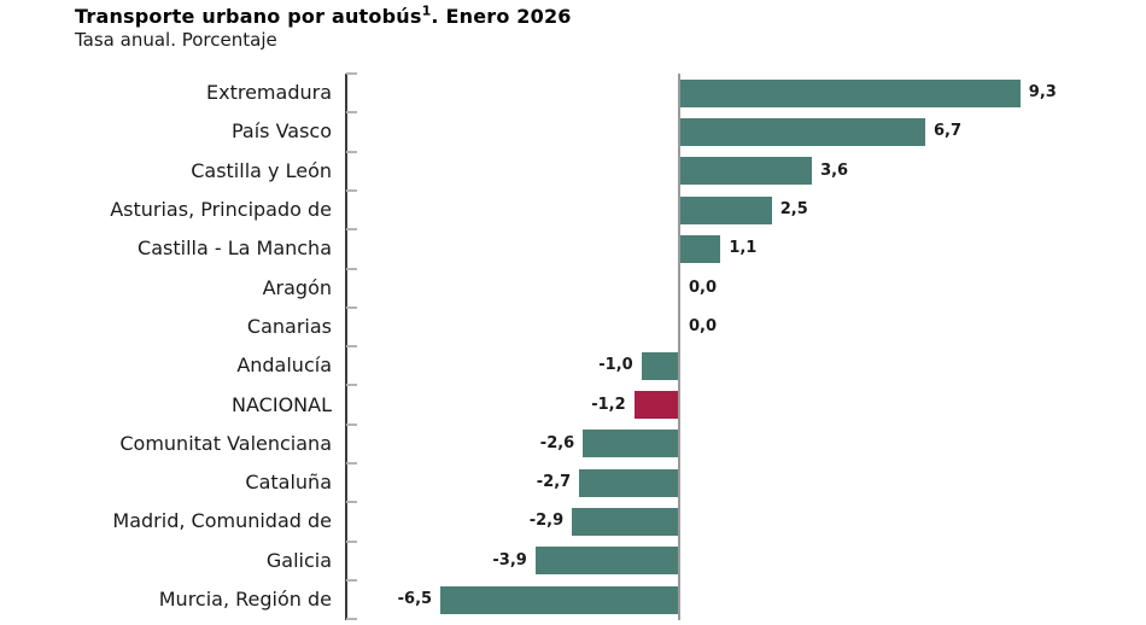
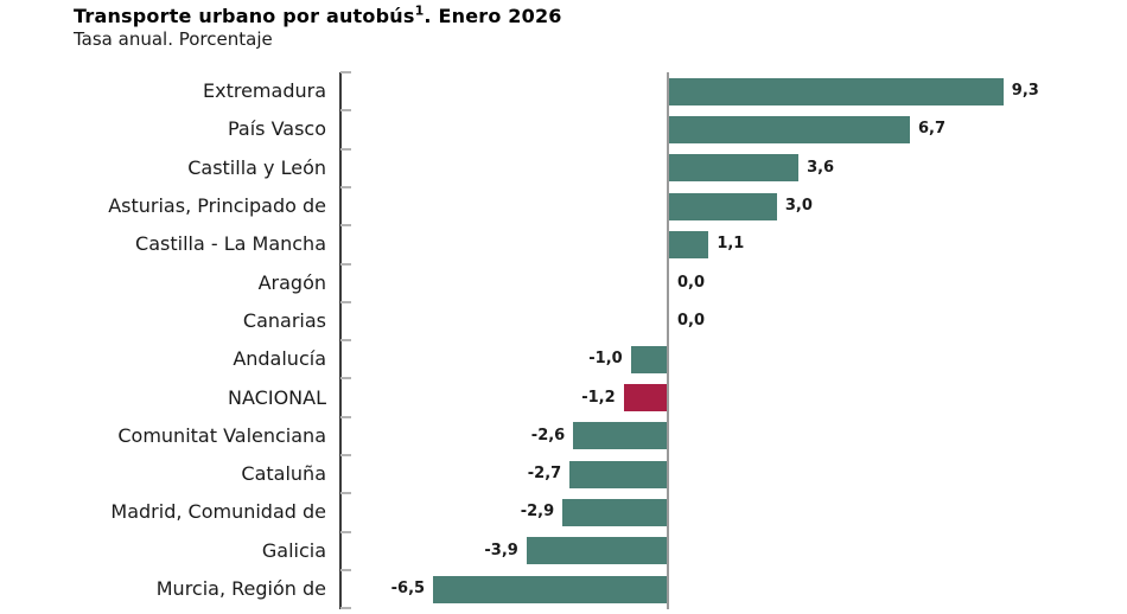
Asturias, Principado de: 2,5 -> 3,0
